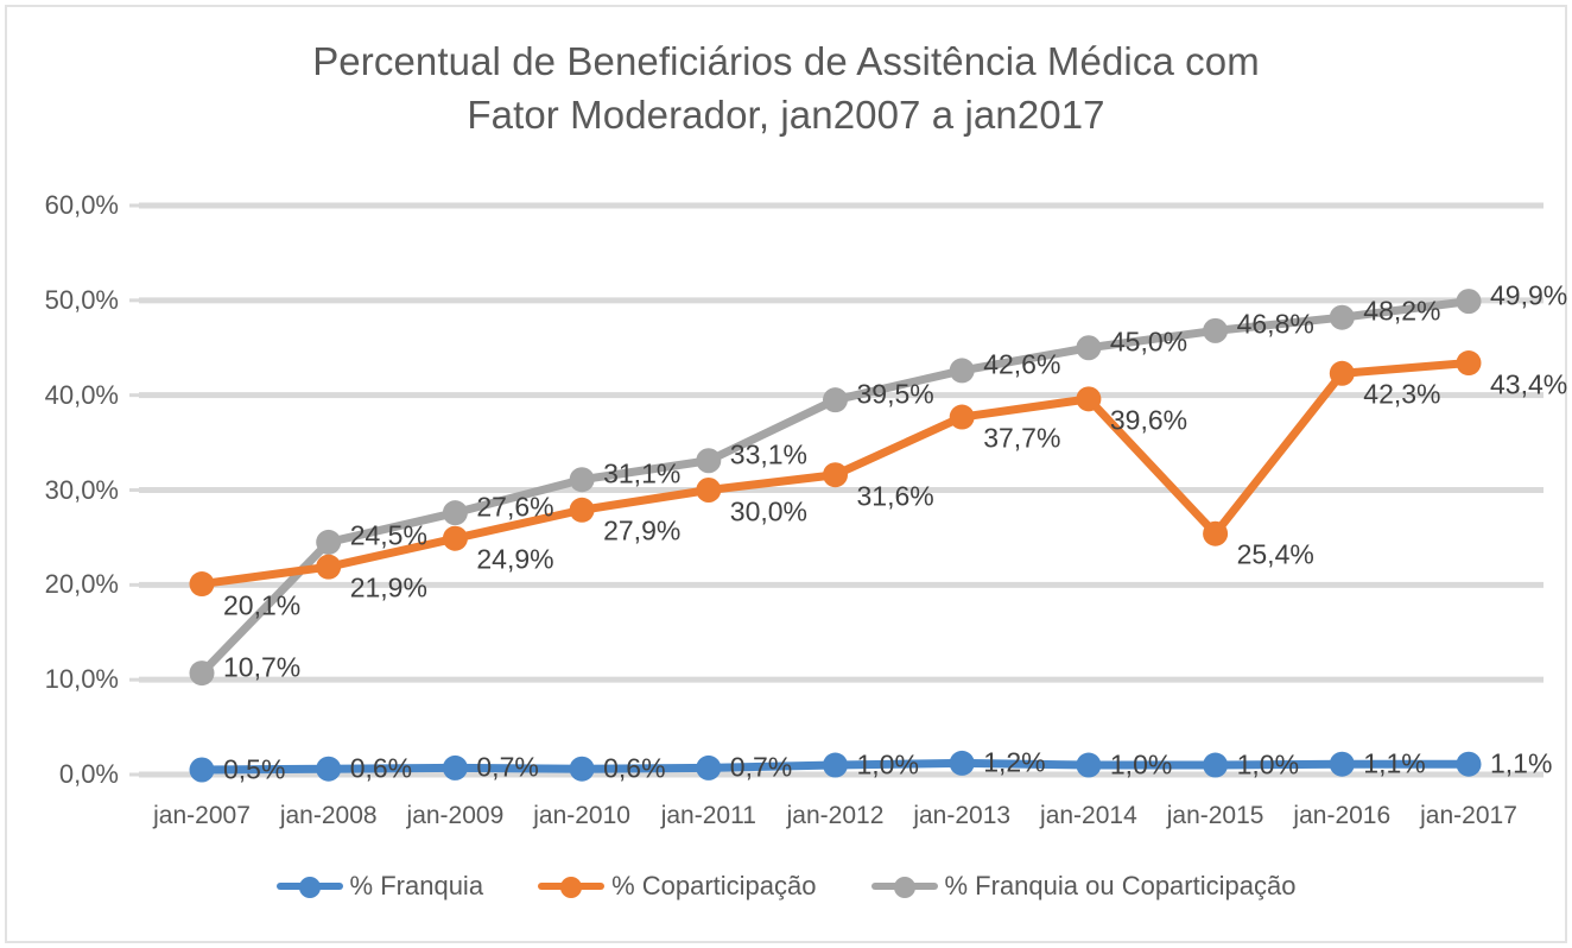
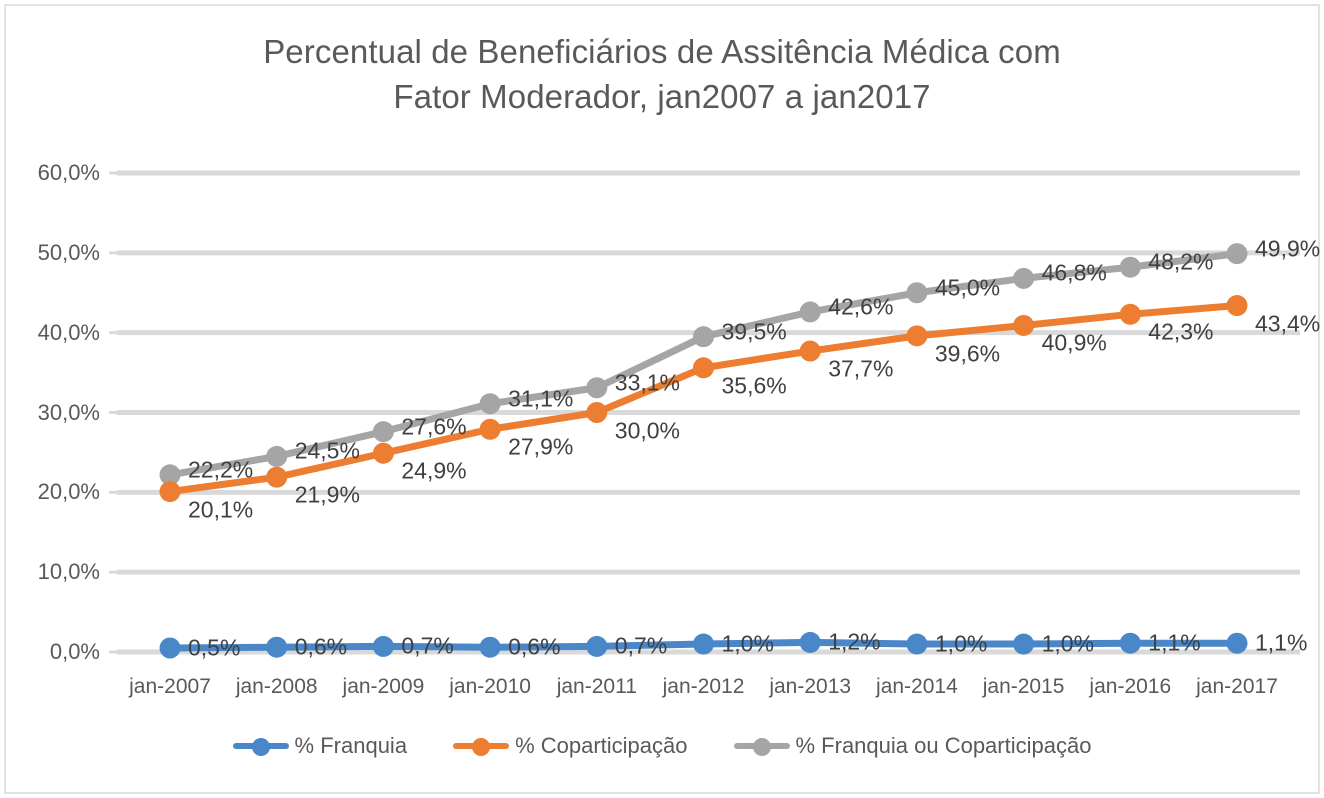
% Franquia ou Coparticipação/jan-2007: 10,7% -> 22,2%
% Coparticipação/jan-2012: 31,6% -> 35,6%
% Coparticipação/jan-2015: 25,4% -> 40,9%
